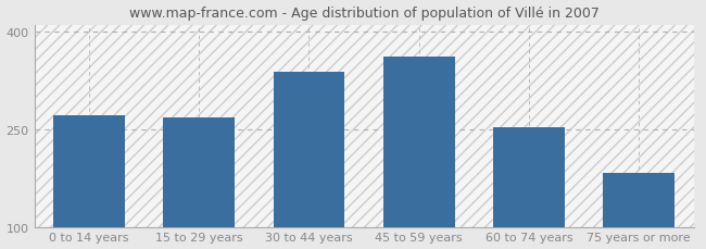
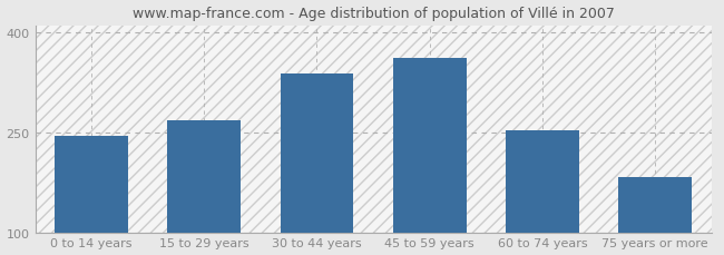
0 to 14 years: 272 -> 244
